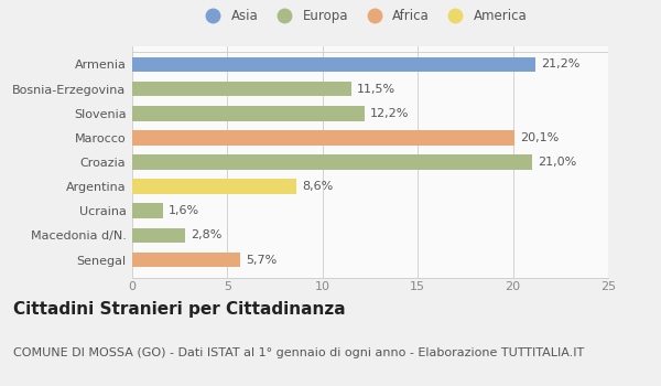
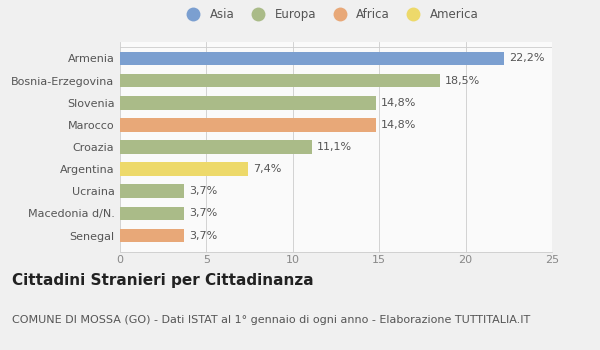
Armenia: 21,2% -> 22,2%
Bosnia-Erzegovina: 11,5% -> 18,5%
Slovenia: 12,2% -> 14,8%
Marocco: 20,1% -> 14,8%
Croazia: 21,0% -> 11,1%
Argentina: 8,6% -> 7,4%
Ucraina: 1,6% -> 3,7%
Macedonia d/N.: 2,8% -> 3,7%
Senegal: 5,7% -> 3,7%
